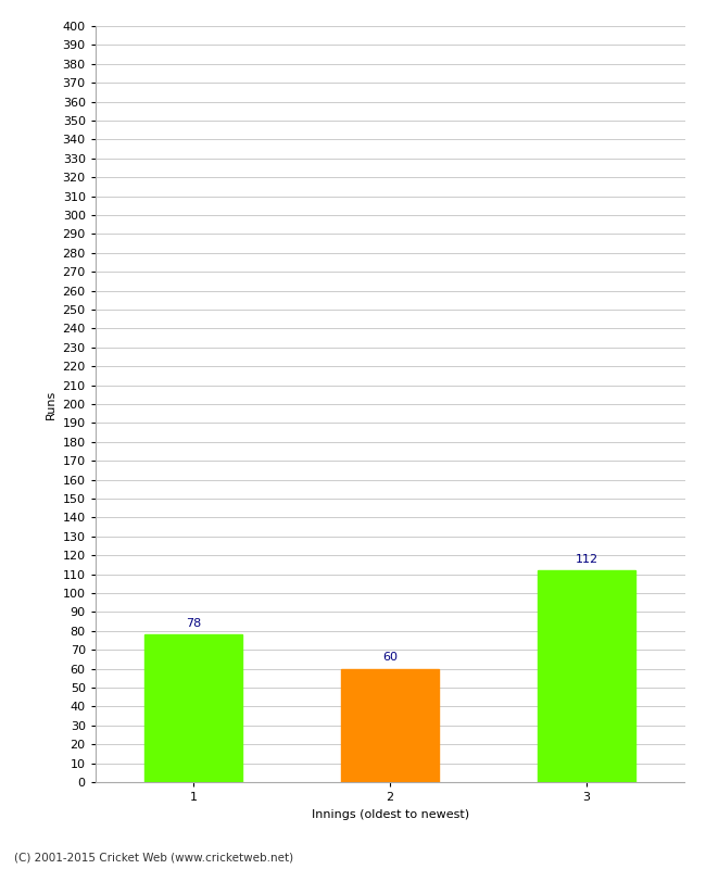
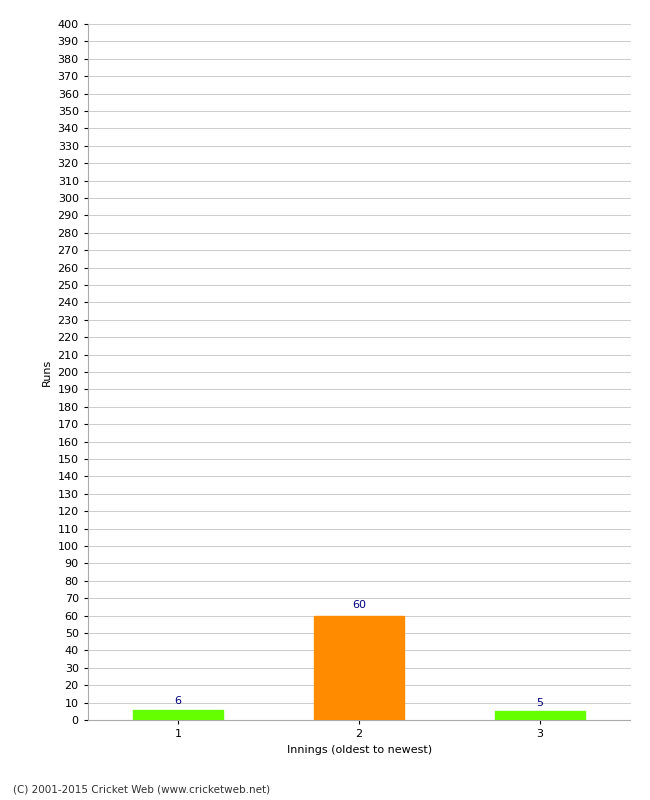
1: 78 -> 6
3: 112 -> 5
